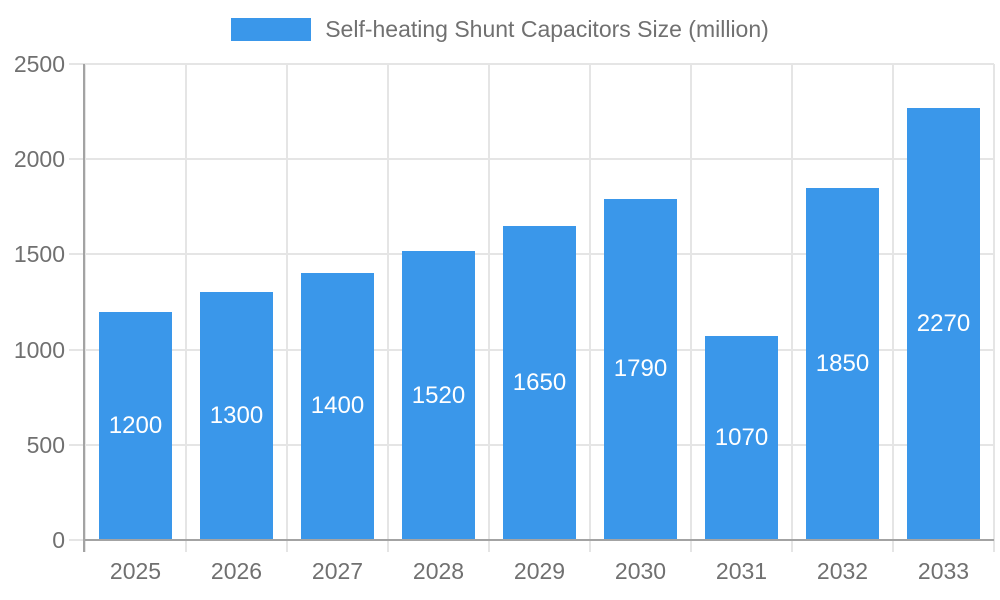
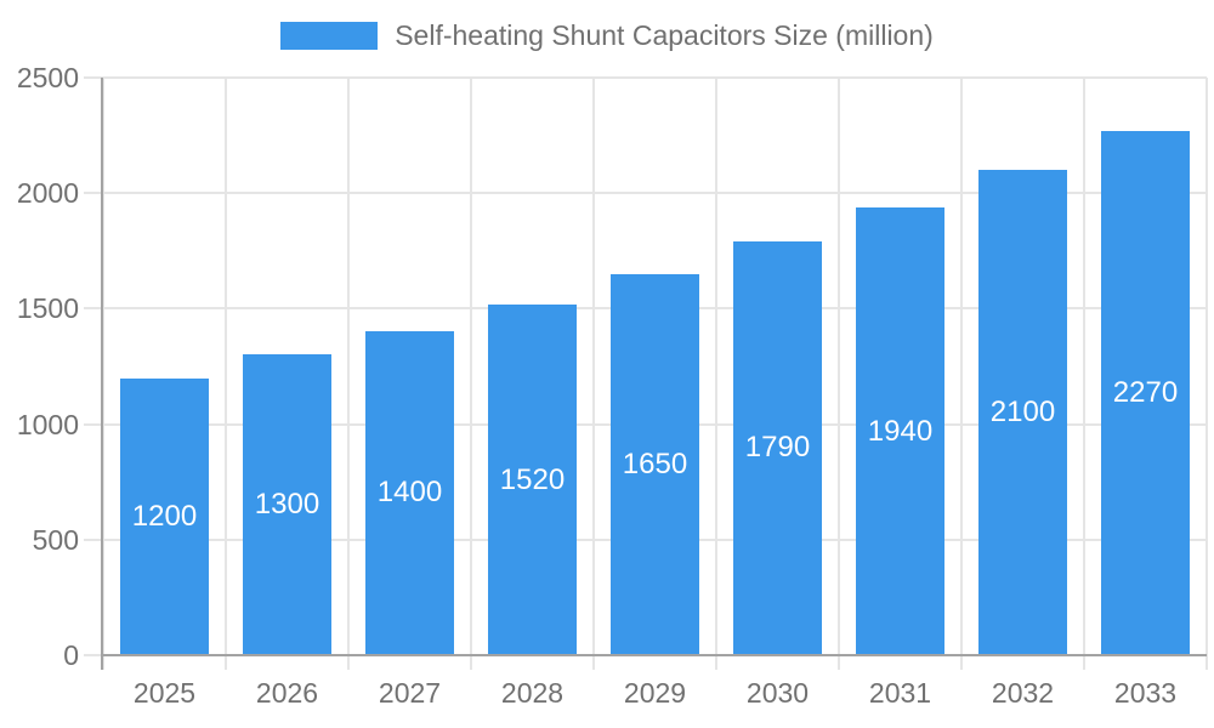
2031: 1070 -> 1940
2032: 1850 -> 2100
